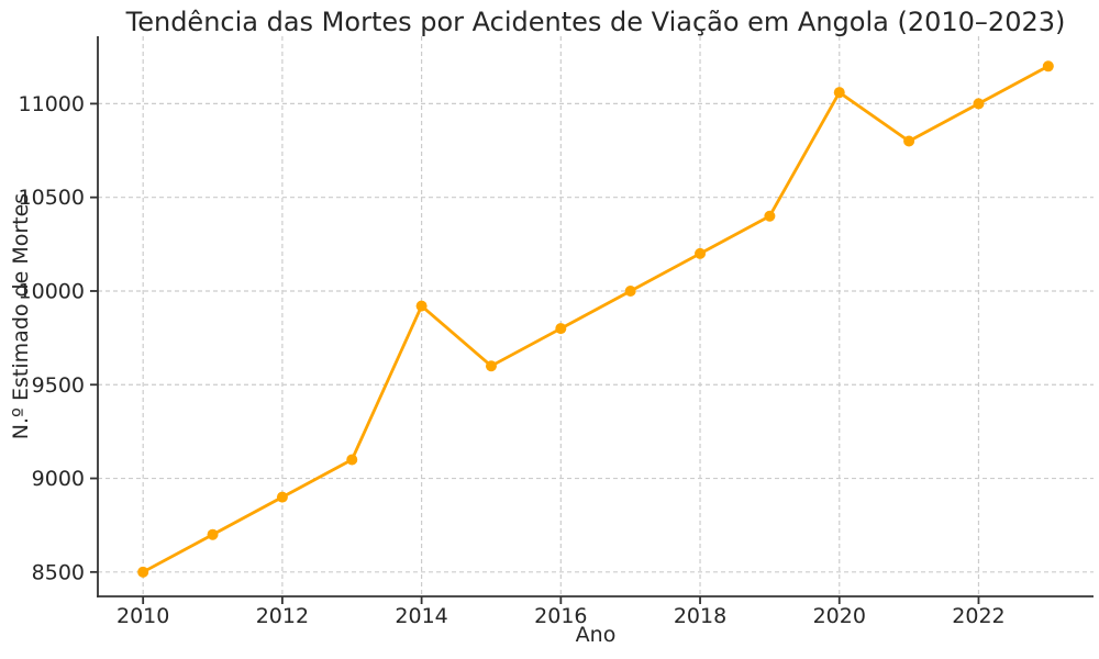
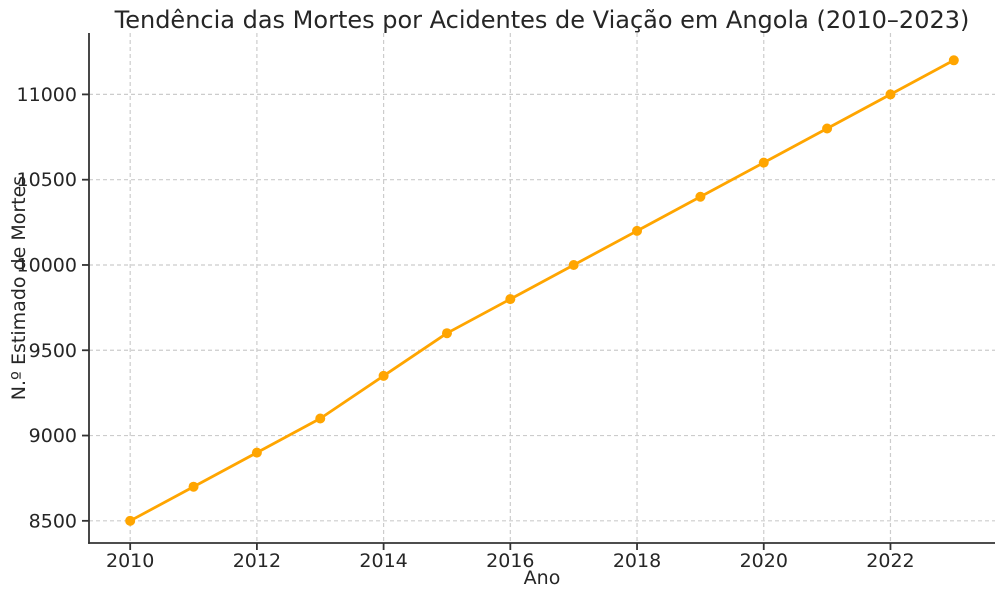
2014: 9920 -> 9350
2020: 11060 -> 10600
